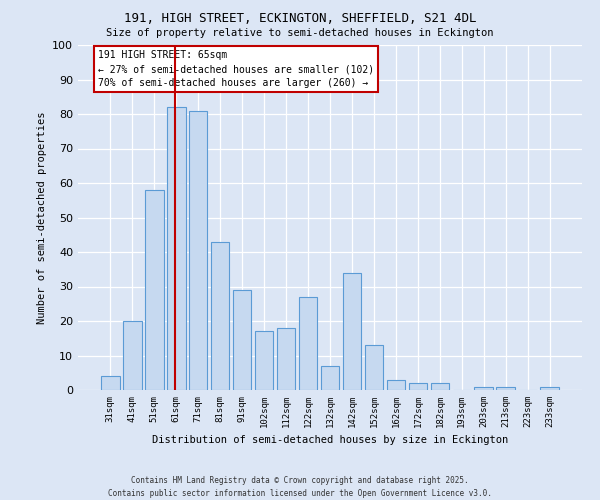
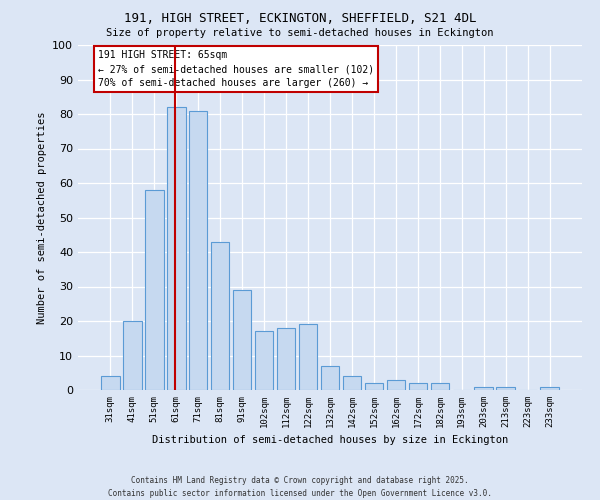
122sqm: 27 -> 19
142sqm: 34 -> 4
152sqm: 13 -> 2
